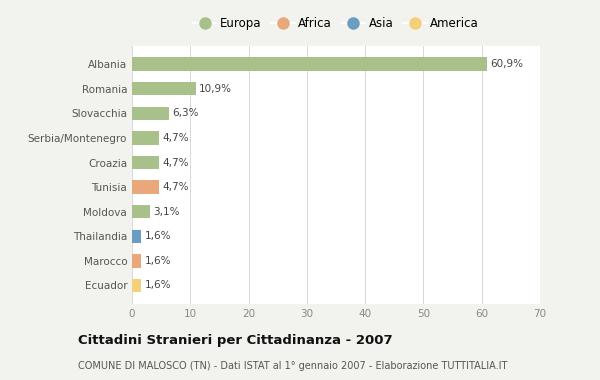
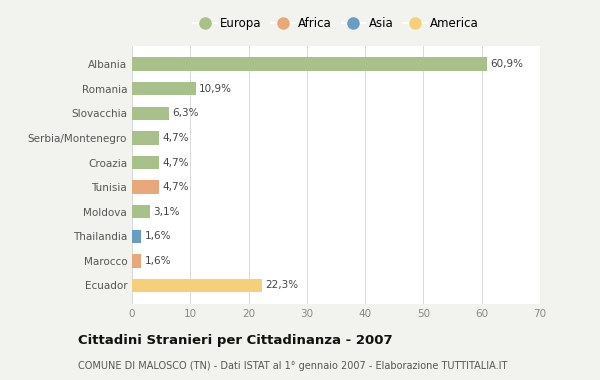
Ecuador: 1,6% -> 22,3%
